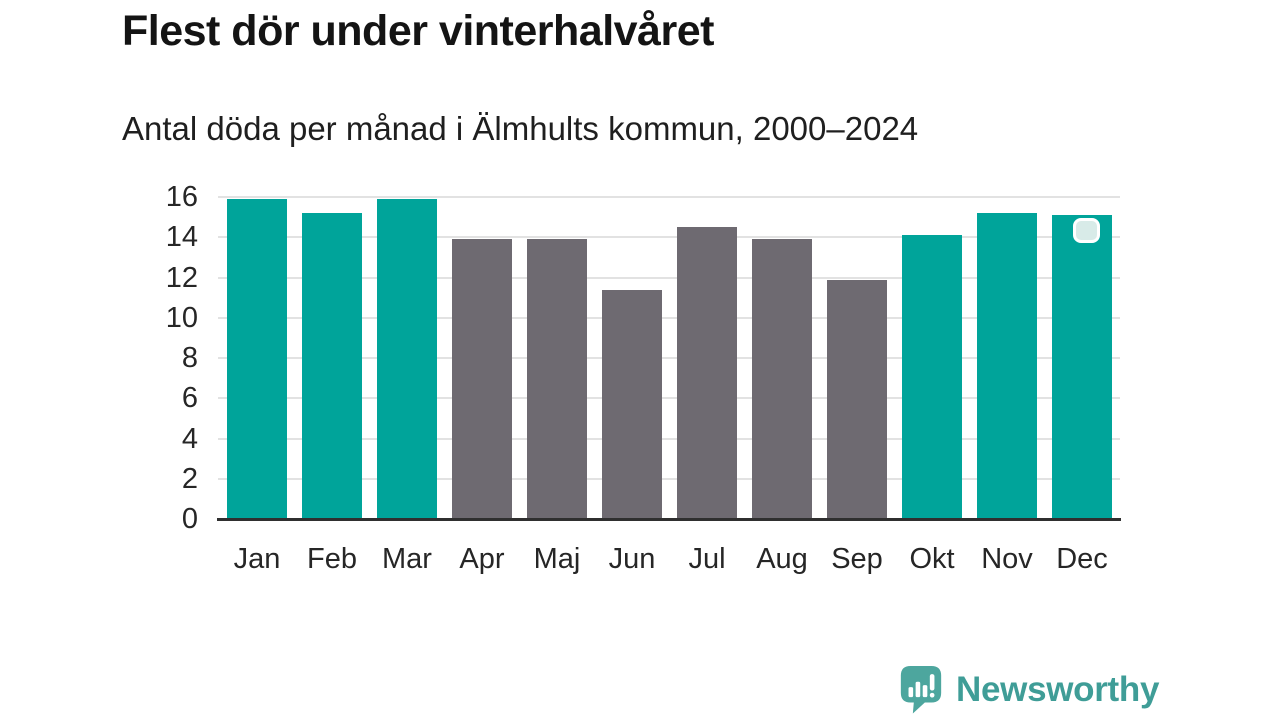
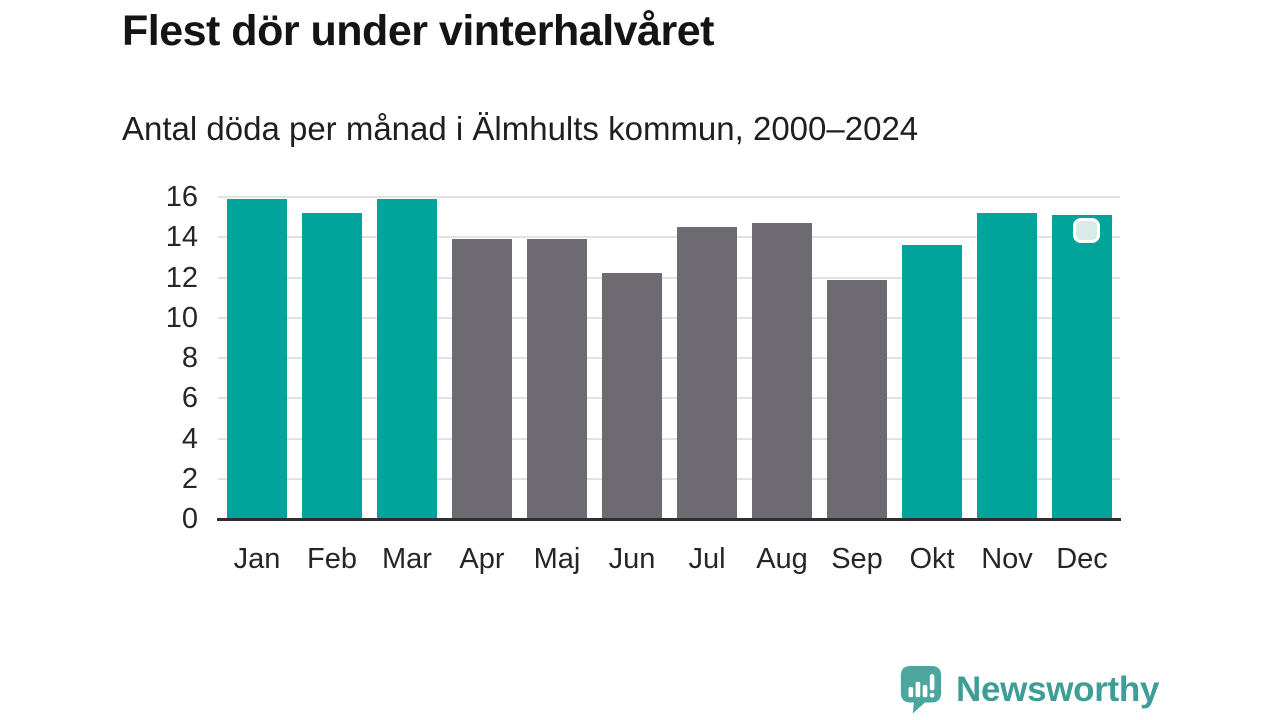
Jun: 11.4 -> 12.2
Aug: 13.9 -> 14.7
Okt: 14.1 -> 13.6
